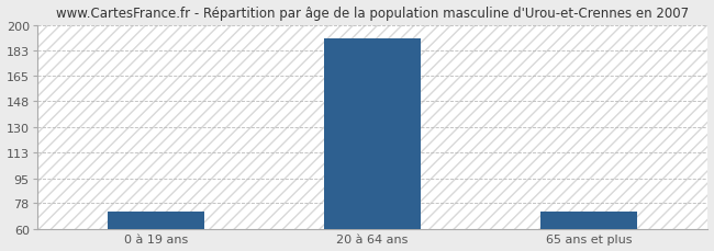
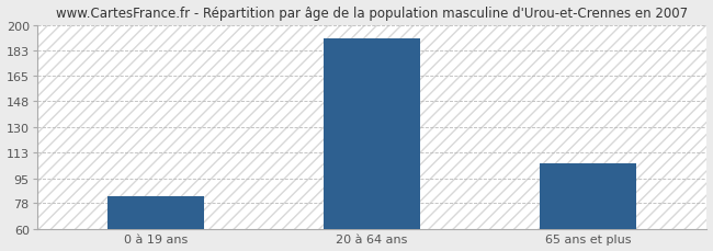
0 à 19 ans: 72 -> 83
65 ans et plus: 72 -> 105
